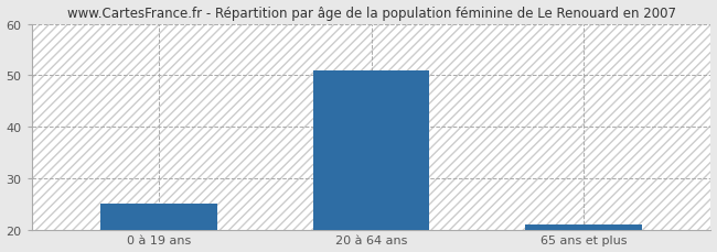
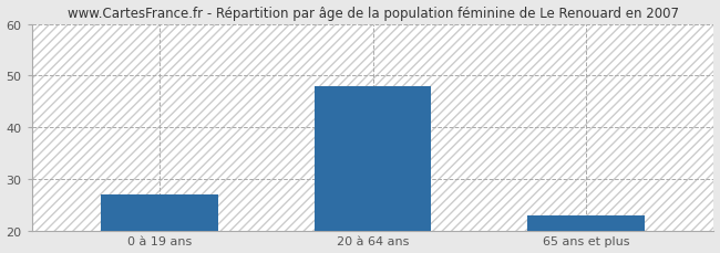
0 à 19 ans: 25 -> 27
20 à 64 ans: 51 -> 48
65 ans et plus: 21 -> 23
